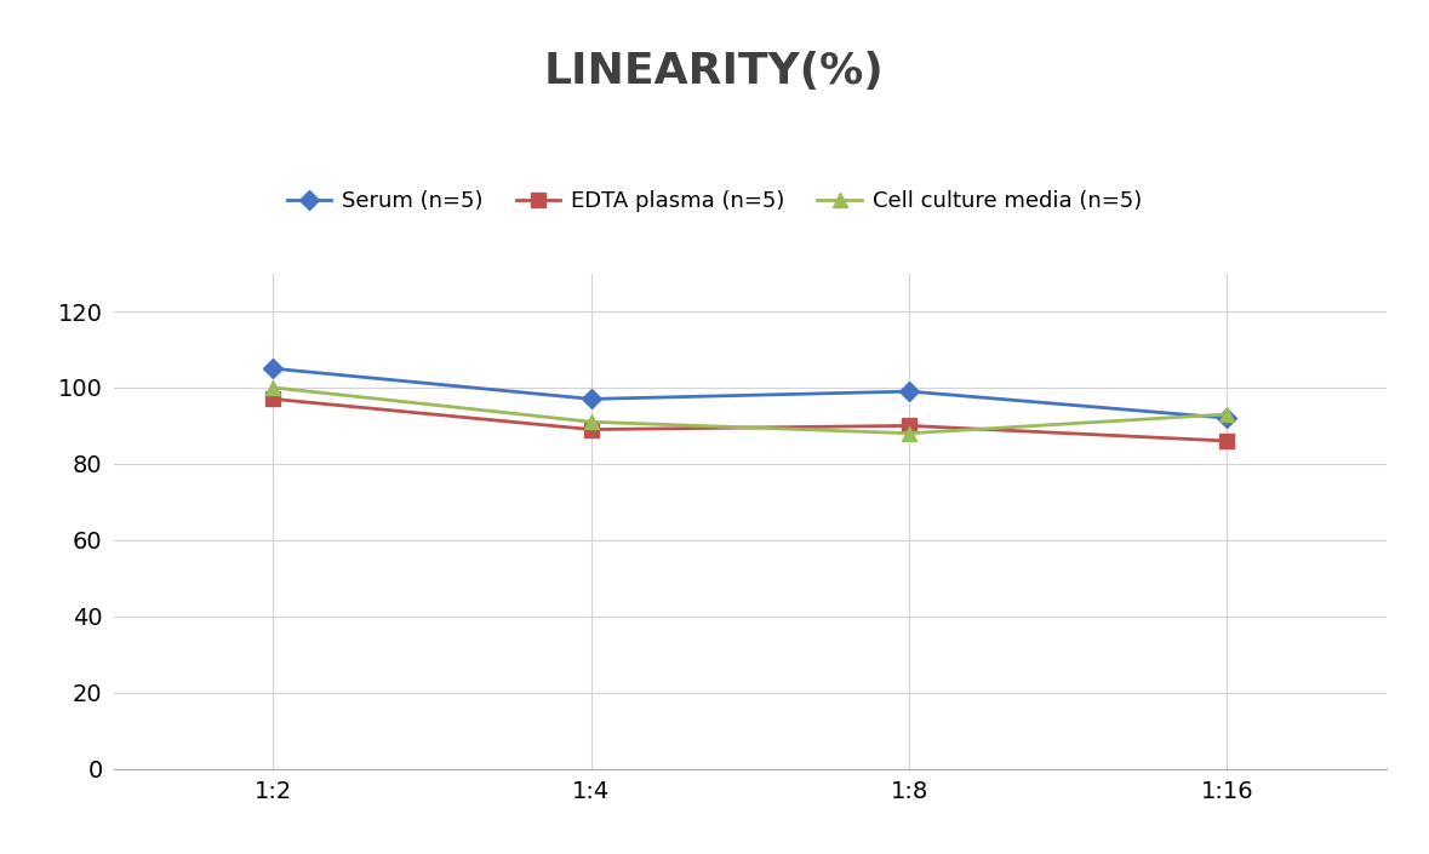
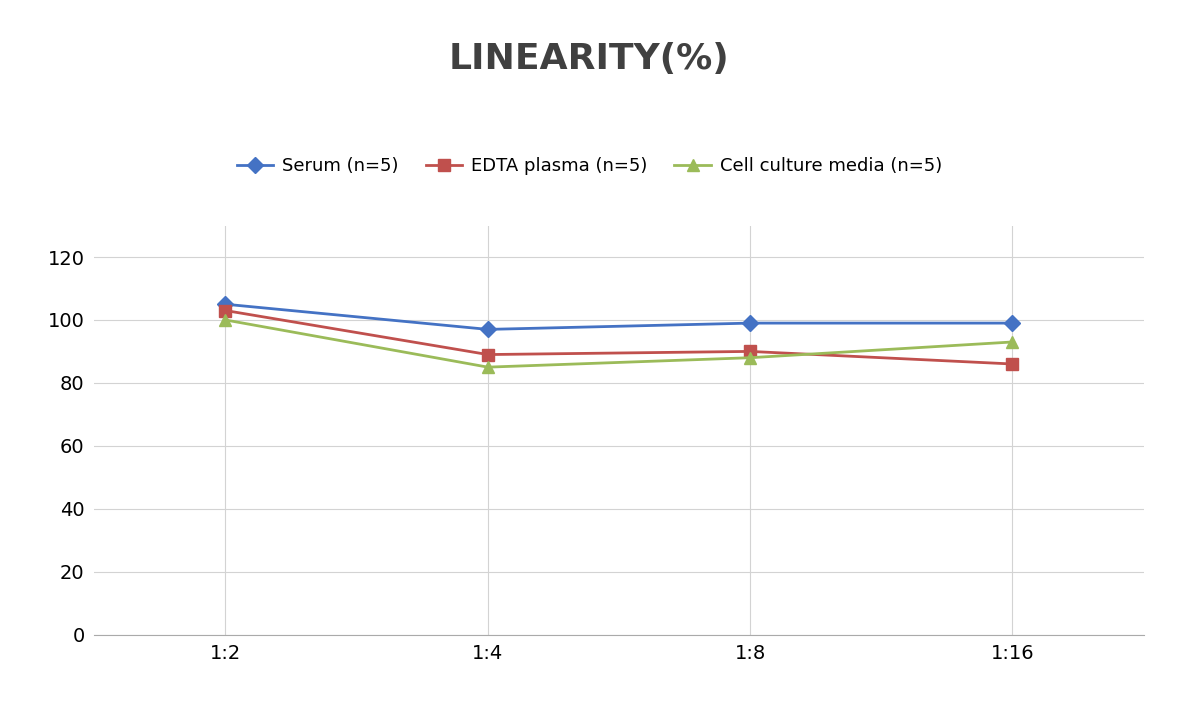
EDTA plasma (n=5)/1:2: 97 -> 103
Cell culture media (n=5)/1:4: 91 -> 85
Serum (n=5)/1:16: 92 -> 99
